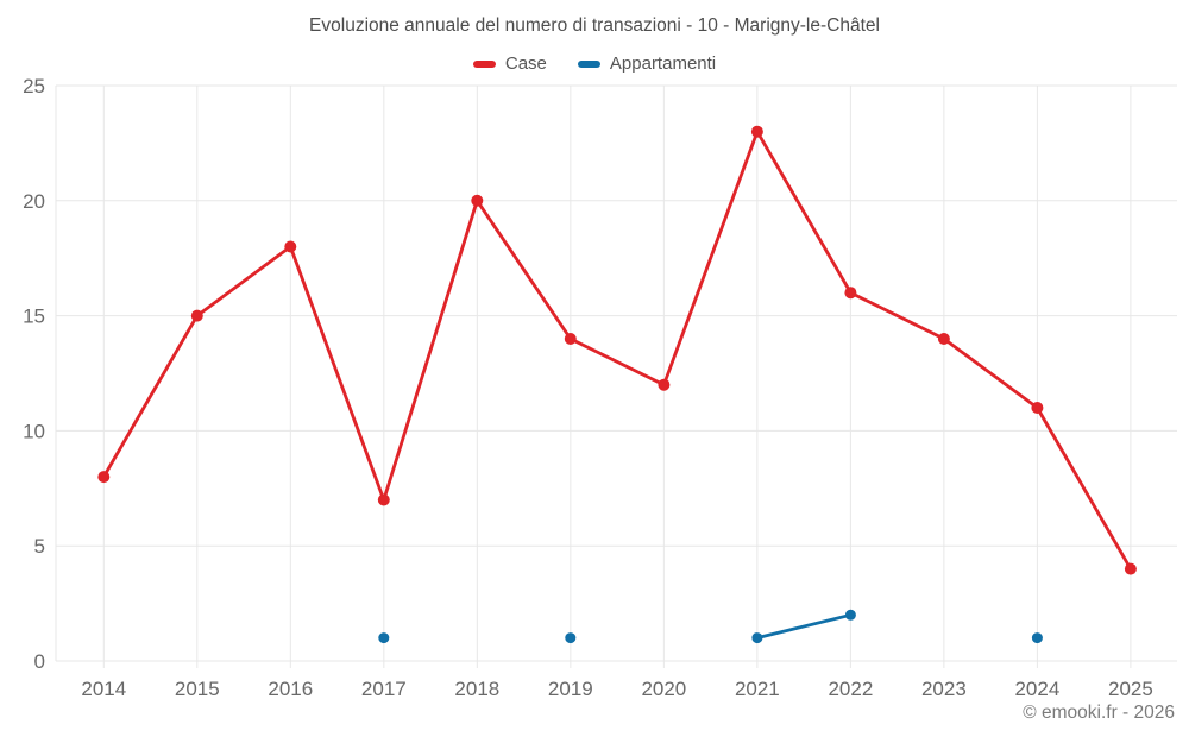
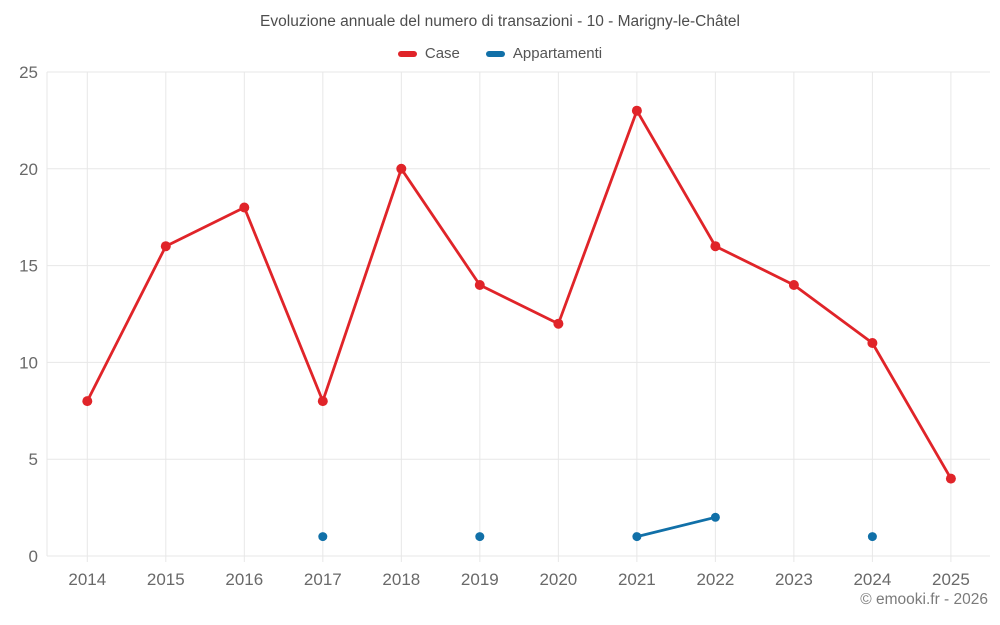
Case/2015: 15 -> 16
Case/2017: 7 -> 8
